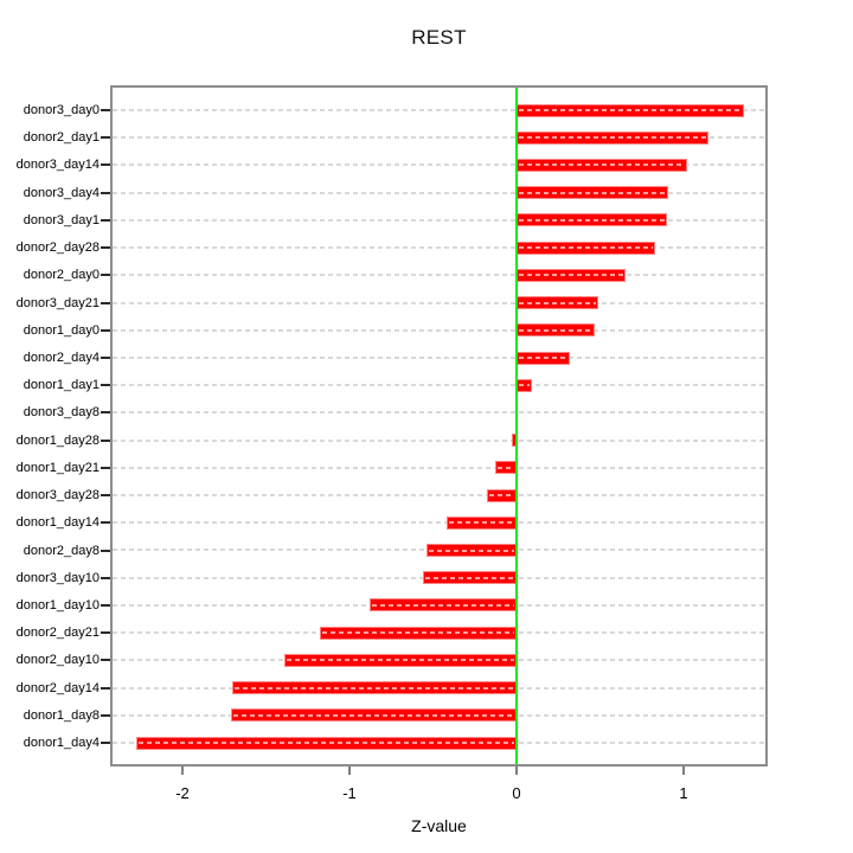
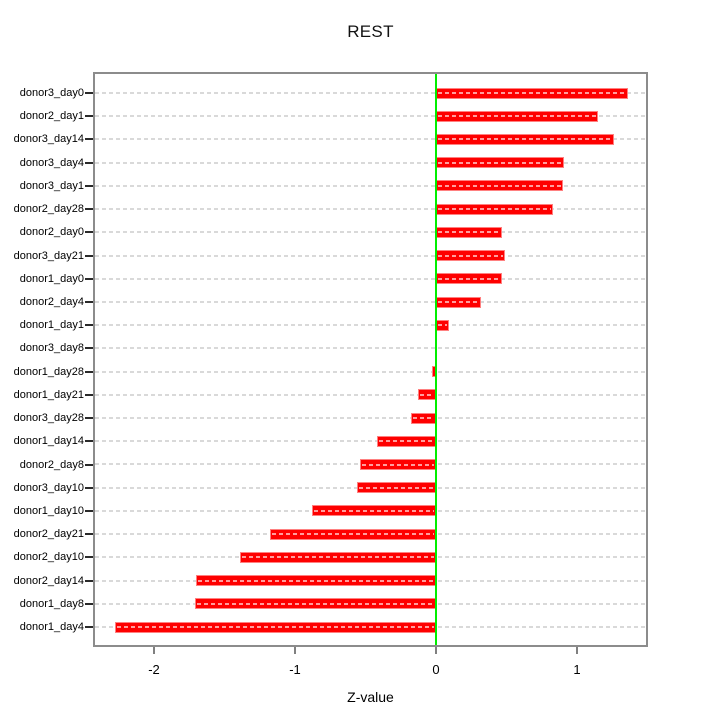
donor3_day14: 1.02 -> 1.26
donor2_day0: 0.65 -> 0.47
